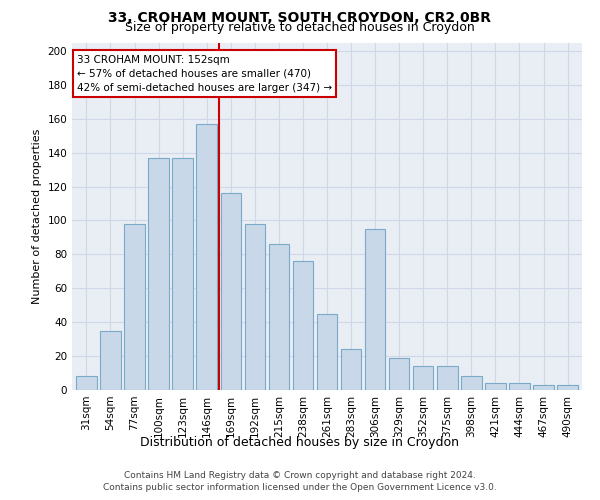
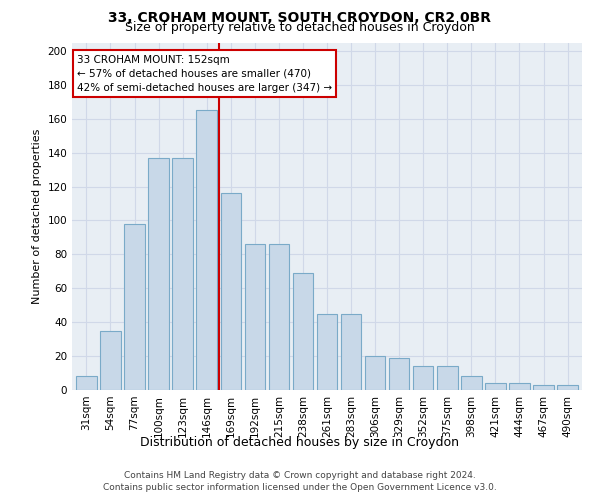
146sqm: 157 -> 165
192sqm: 98 -> 86
238sqm: 76 -> 69
283sqm: 24 -> 45
306sqm: 95 -> 20
